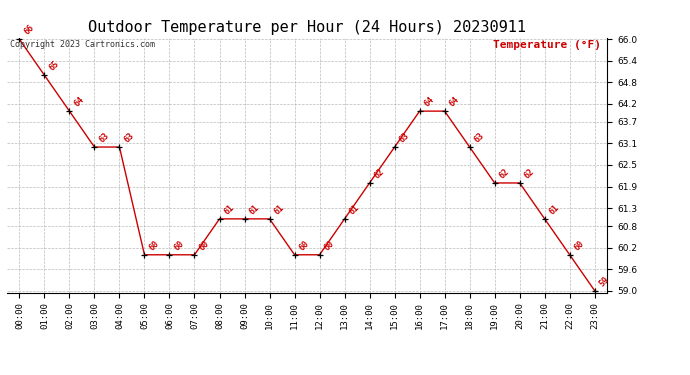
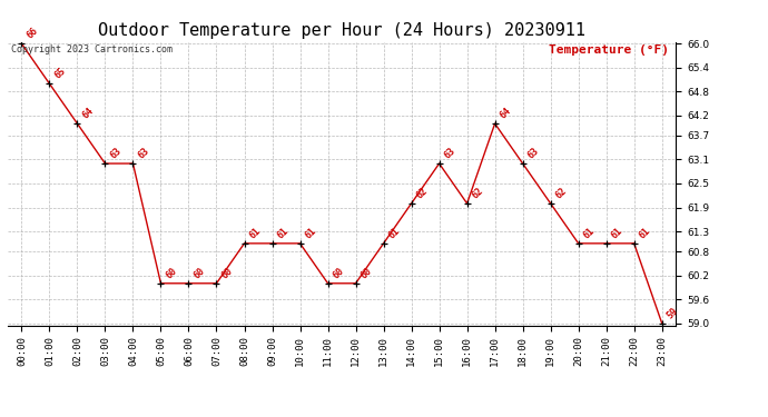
16:00: 64 -> 62
20:00: 62 -> 61
22:00: 60 -> 61
